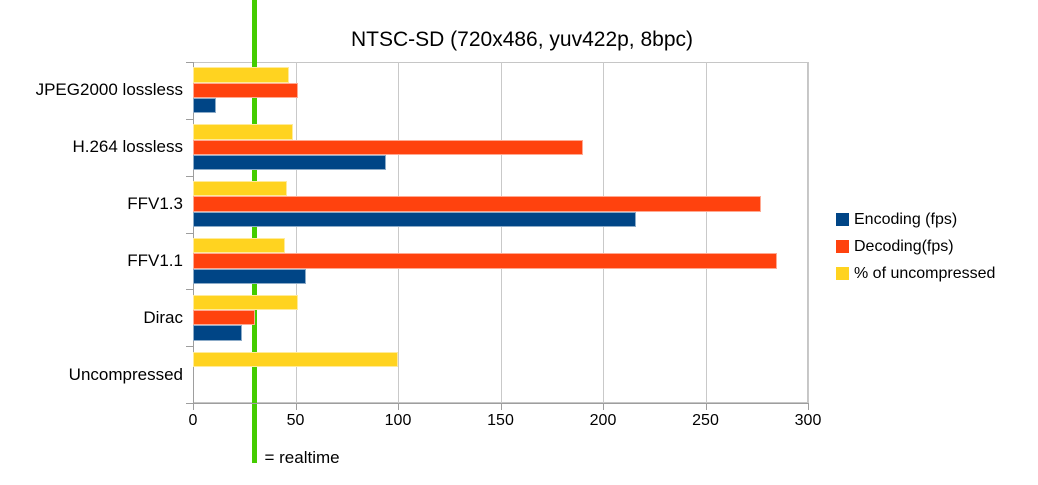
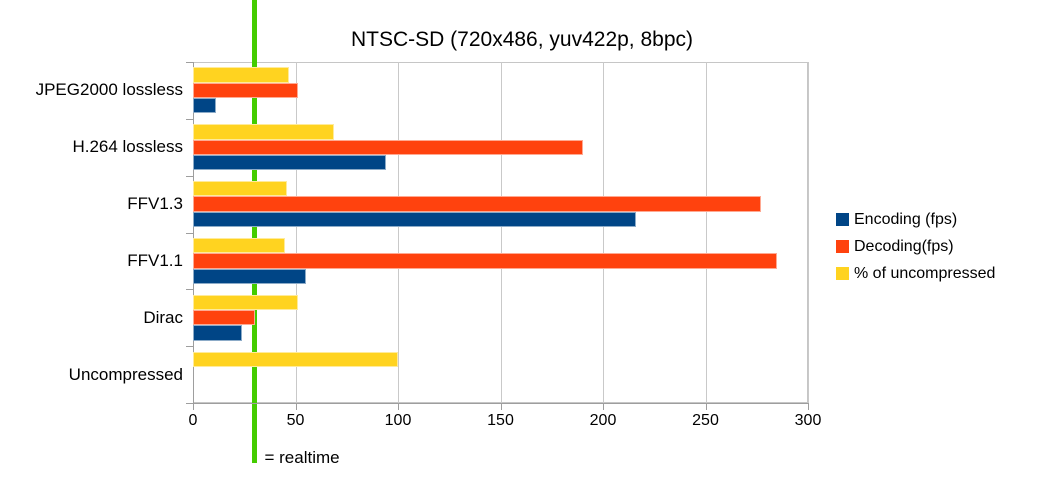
% of uncompressed/H.264 lossless: 49 -> 69
